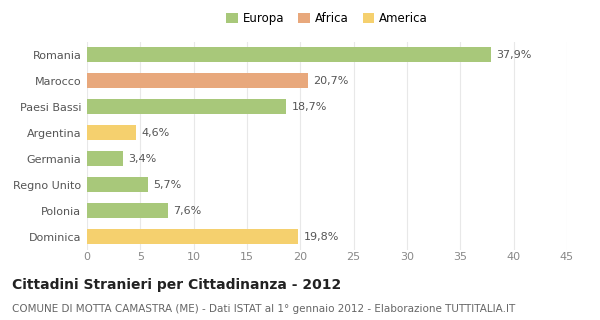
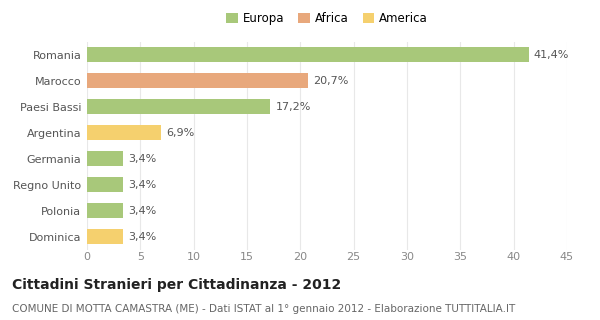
Romania: 37,9% -> 41,4%
Paesi Bassi: 18,7% -> 17,2%
Argentina: 4,6% -> 6,9%
Regno Unito: 5,7% -> 3,4%
Polonia: 7,6% -> 3,4%
Dominica: 19,8% -> 3,4%
